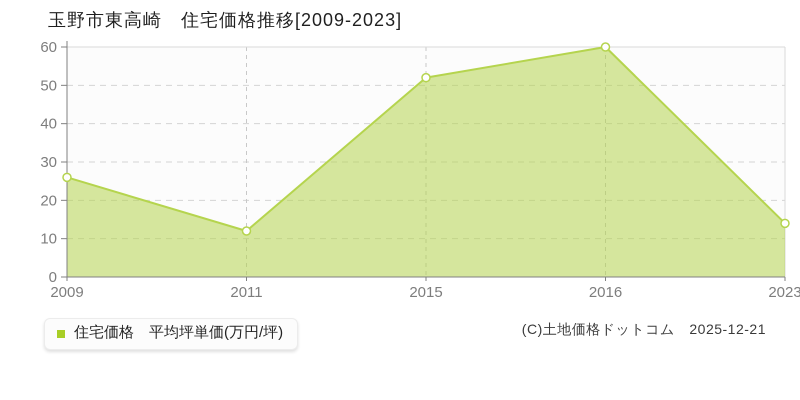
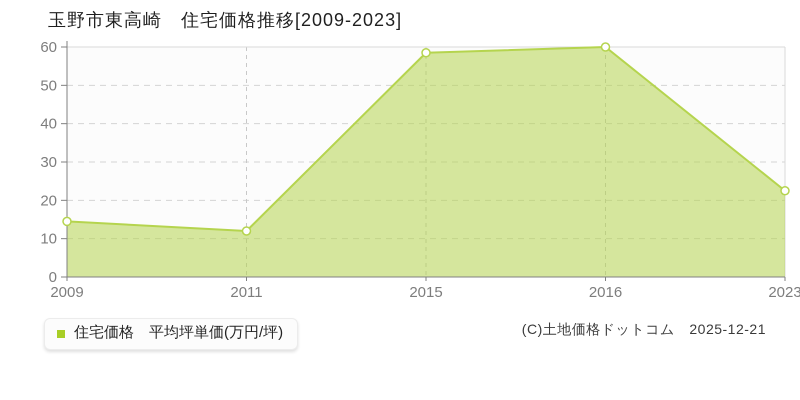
2009: 26 -> 14
2015: 52 -> 58
2023: 14 -> 22
